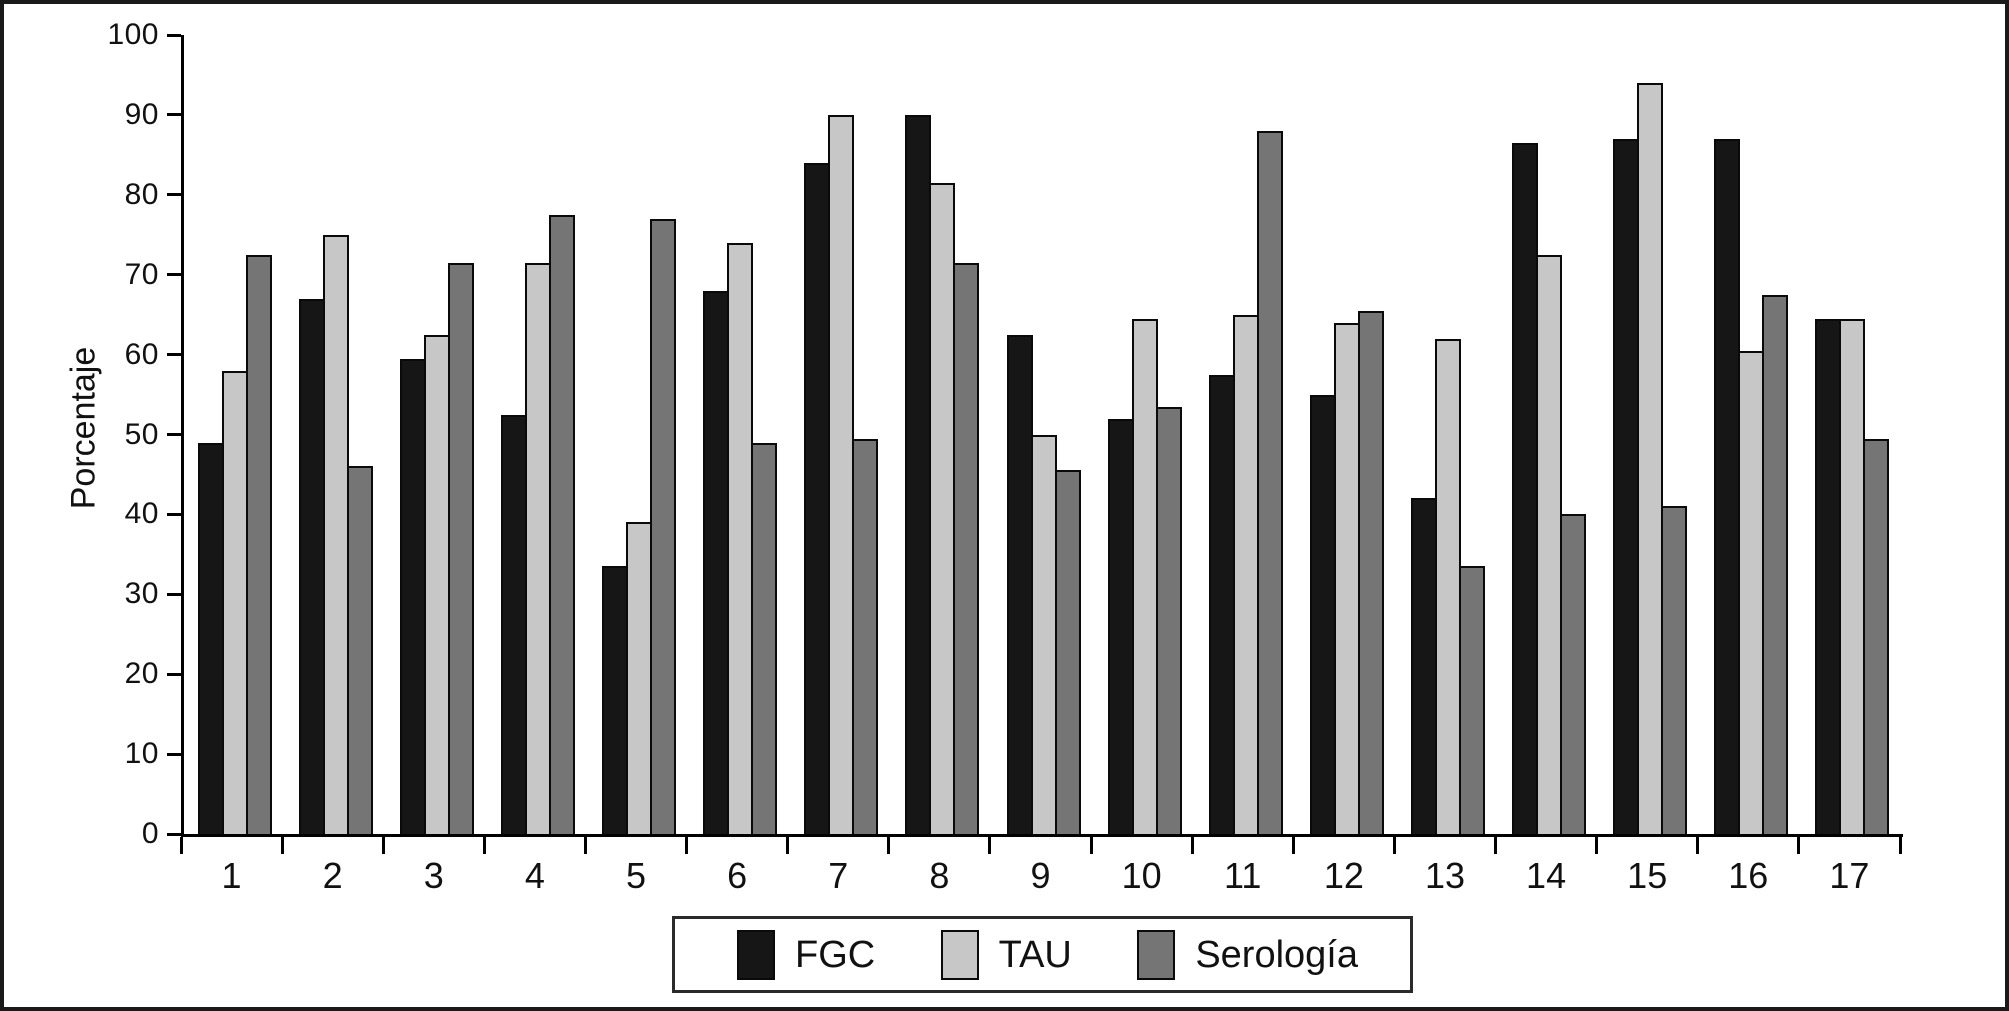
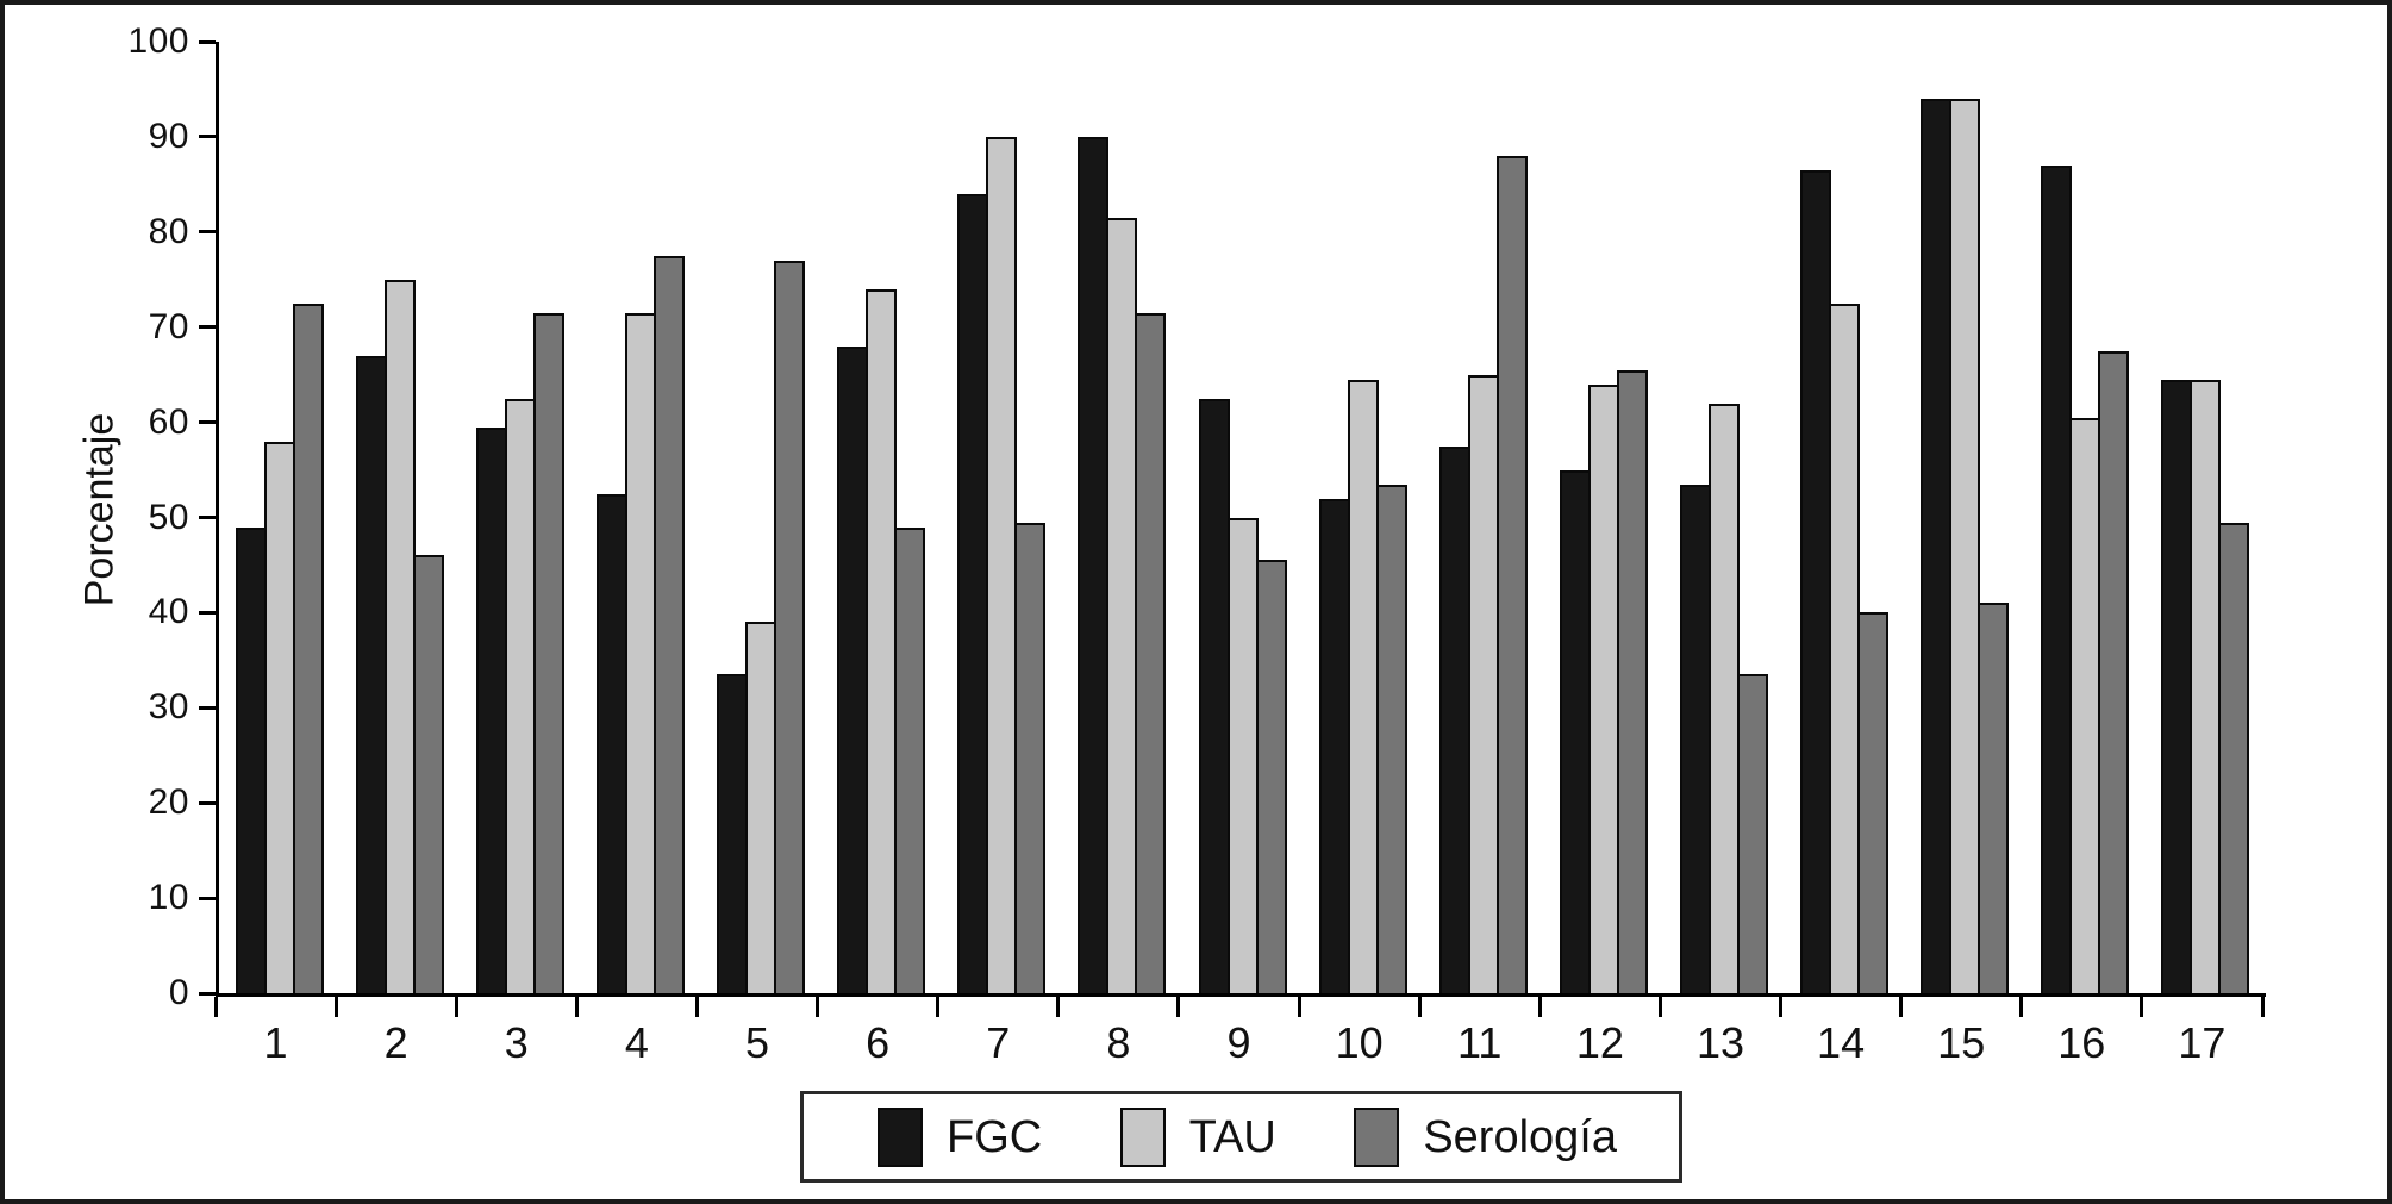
FGC/13: 42 -> 54
FGC/15: 87 -> 94
